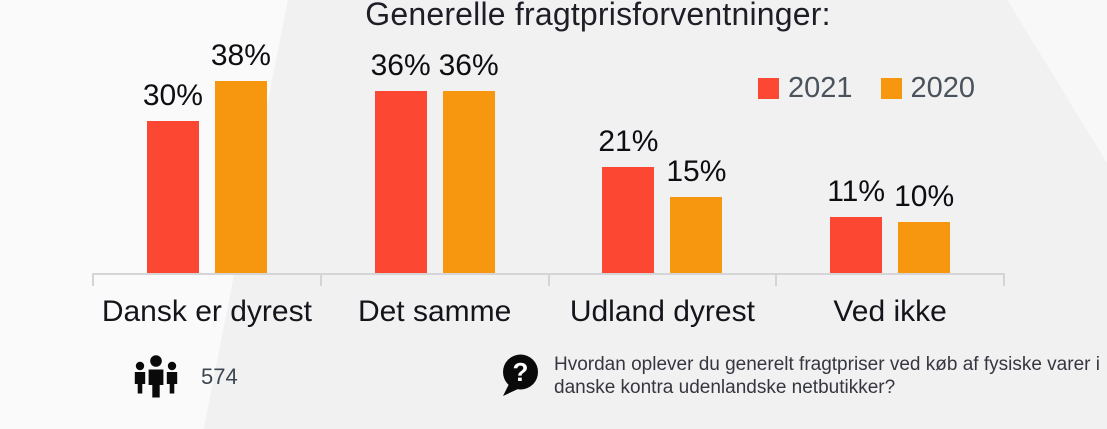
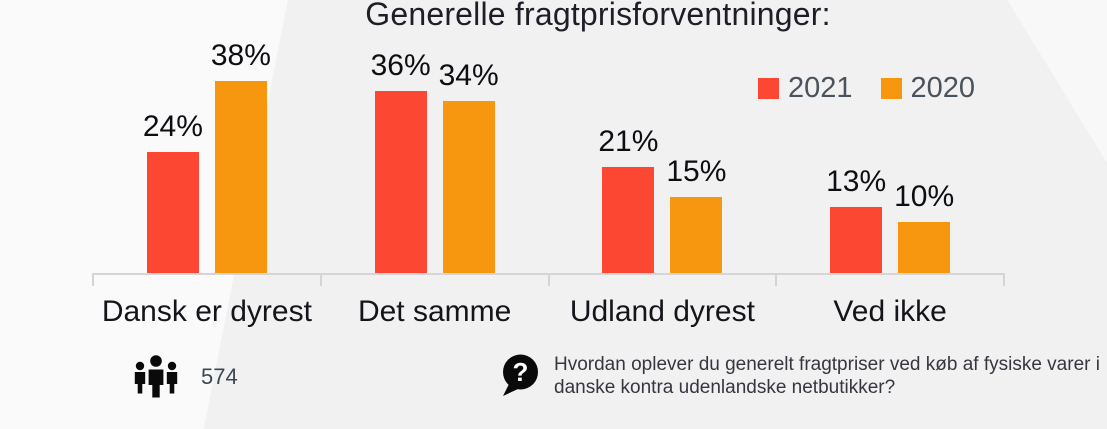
2021/Dansk er dyrest: 30% -> 24%
2020/Det samme: 36% -> 34%
2021/Ved ikke: 11% -> 13%
